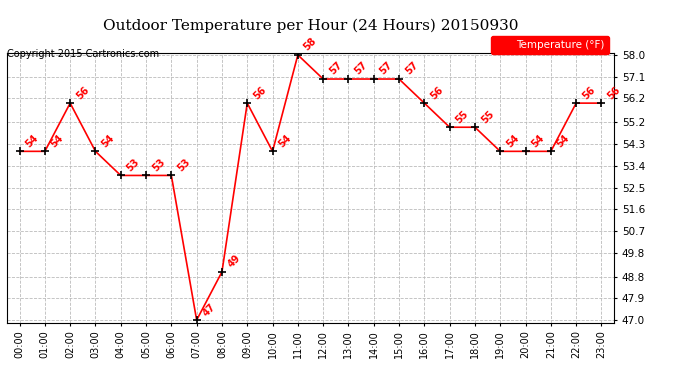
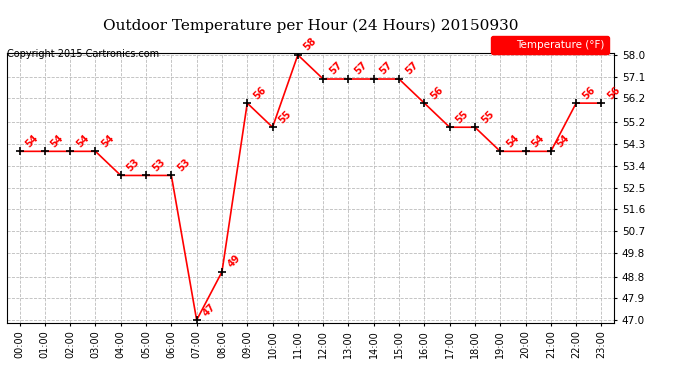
02:00: 56 -> 54
10:00: 54 -> 55
